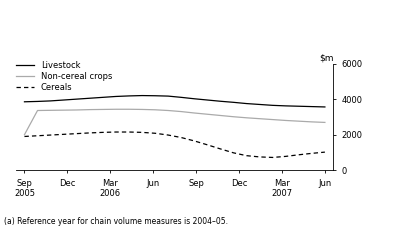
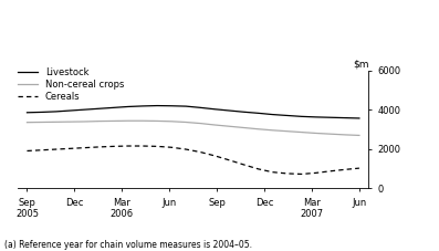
Non-cereal crops/Sep 2005: 2000 -> 3400
